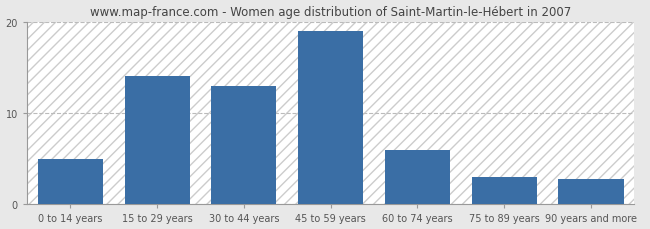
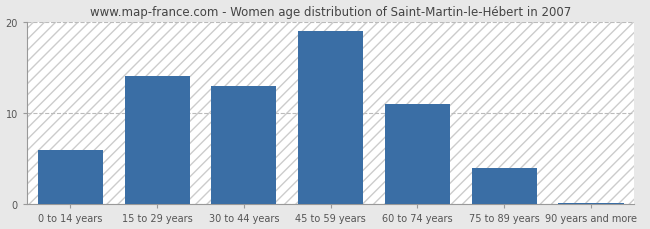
0 to 14 years: 5.0 -> 6.0
60 to 74 years: 6.0 -> 11.0
75 to 89 years: 3.0 -> 4.0
90 years and more: 2.8 -> 0.2
